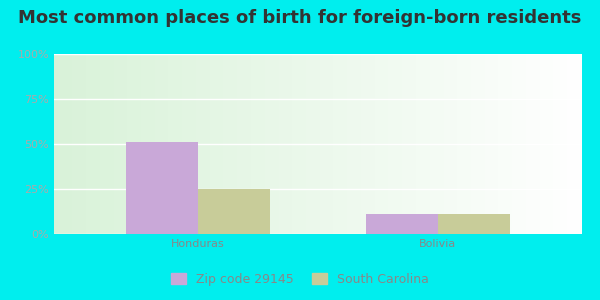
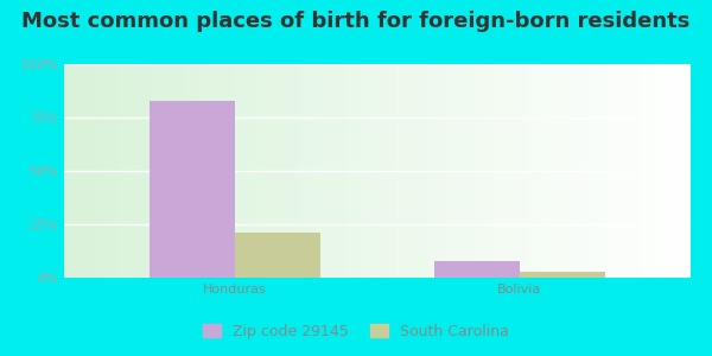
Zip code 29145/Honduras: 51% -> 83%
South Carolina/Honduras: 25% -> 21%
Zip code 29145/Bolivia: 11% -> 8%
South Carolina/Bolivia: 11% -> 3%
